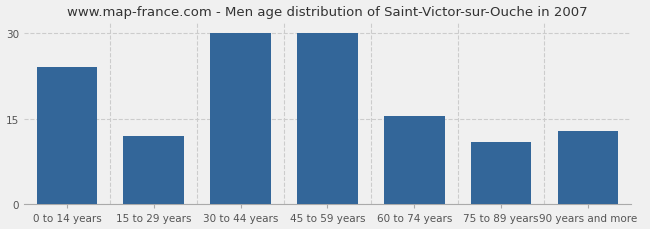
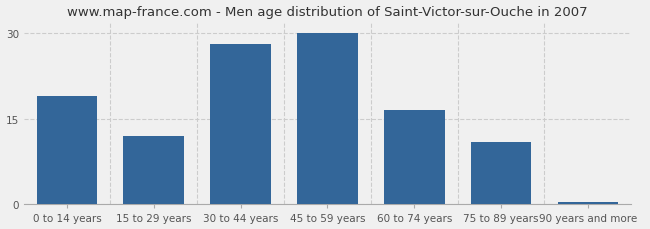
0 to 14 years: 24.0 -> 19.0
30 to 44 years: 30.0 -> 28.0
60 to 74 years: 15.4 -> 16.5
90 years and more: 12.8 -> 0.5
